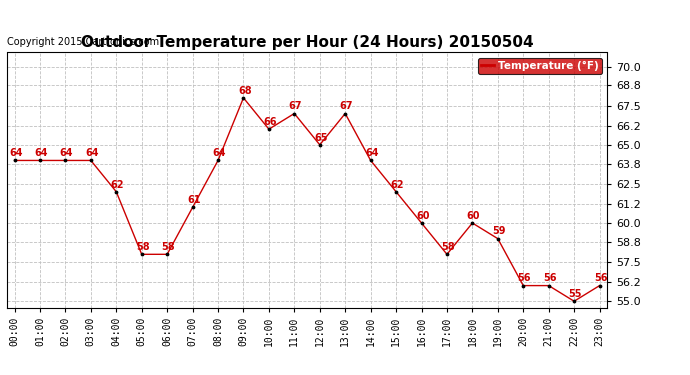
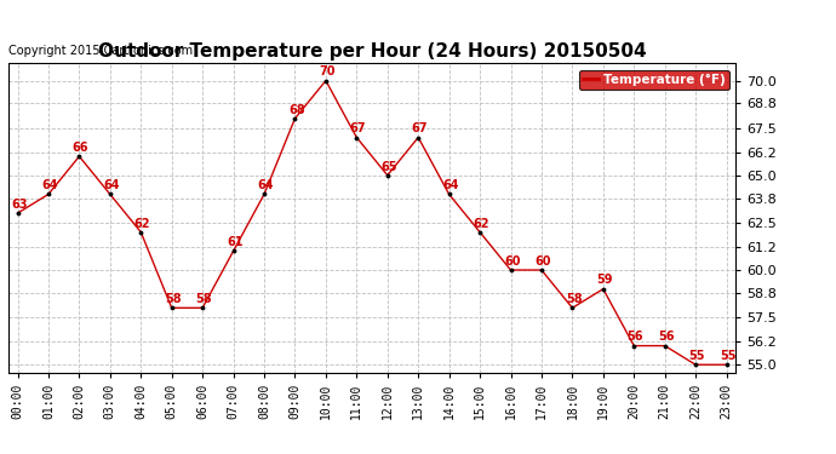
00:00: 64 -> 63
02:00: 64 -> 66
10:00: 66 -> 70
17:00: 58 -> 60
18:00: 60 -> 58
23:00: 56 -> 55
